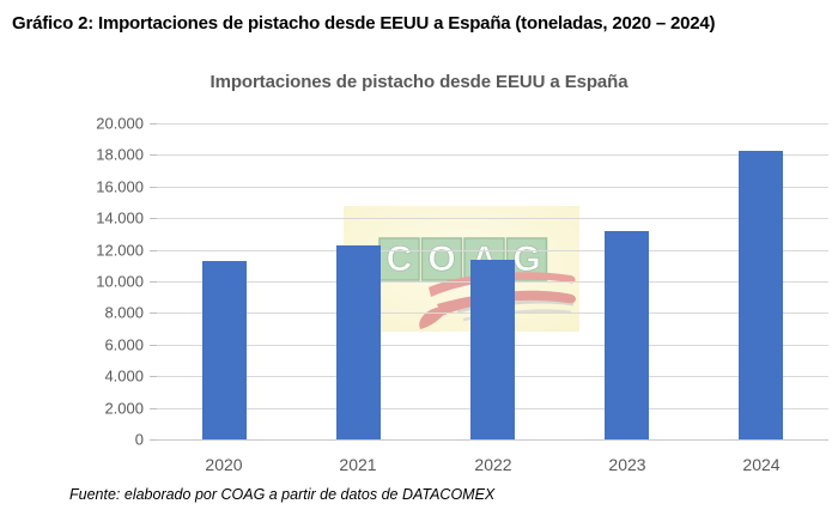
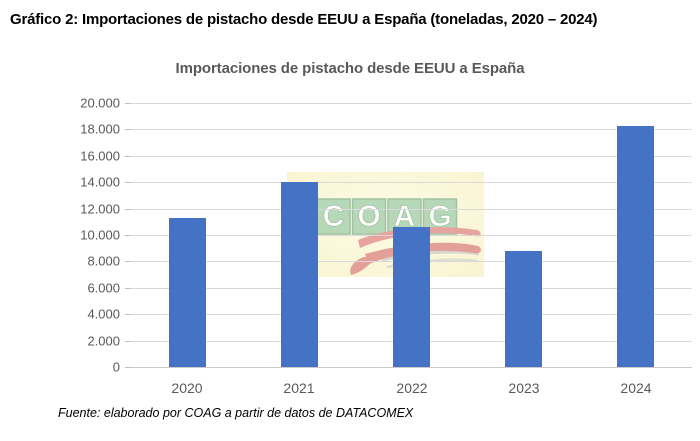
2021: 12300 -> 14000
2022: 11400 -> 10600
2023: 13200 -> 8800
